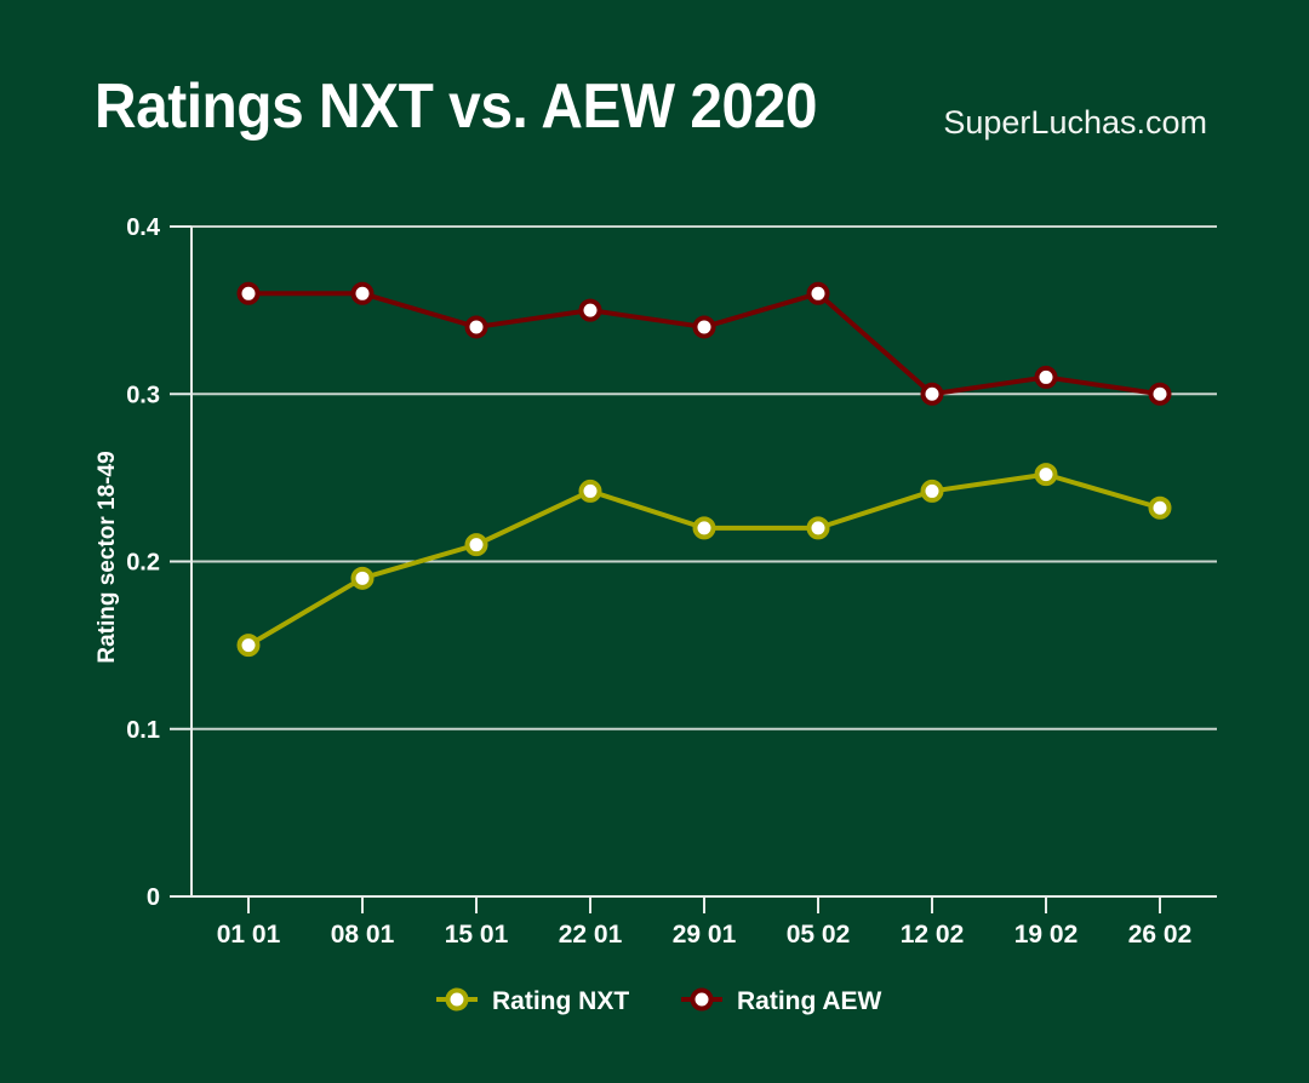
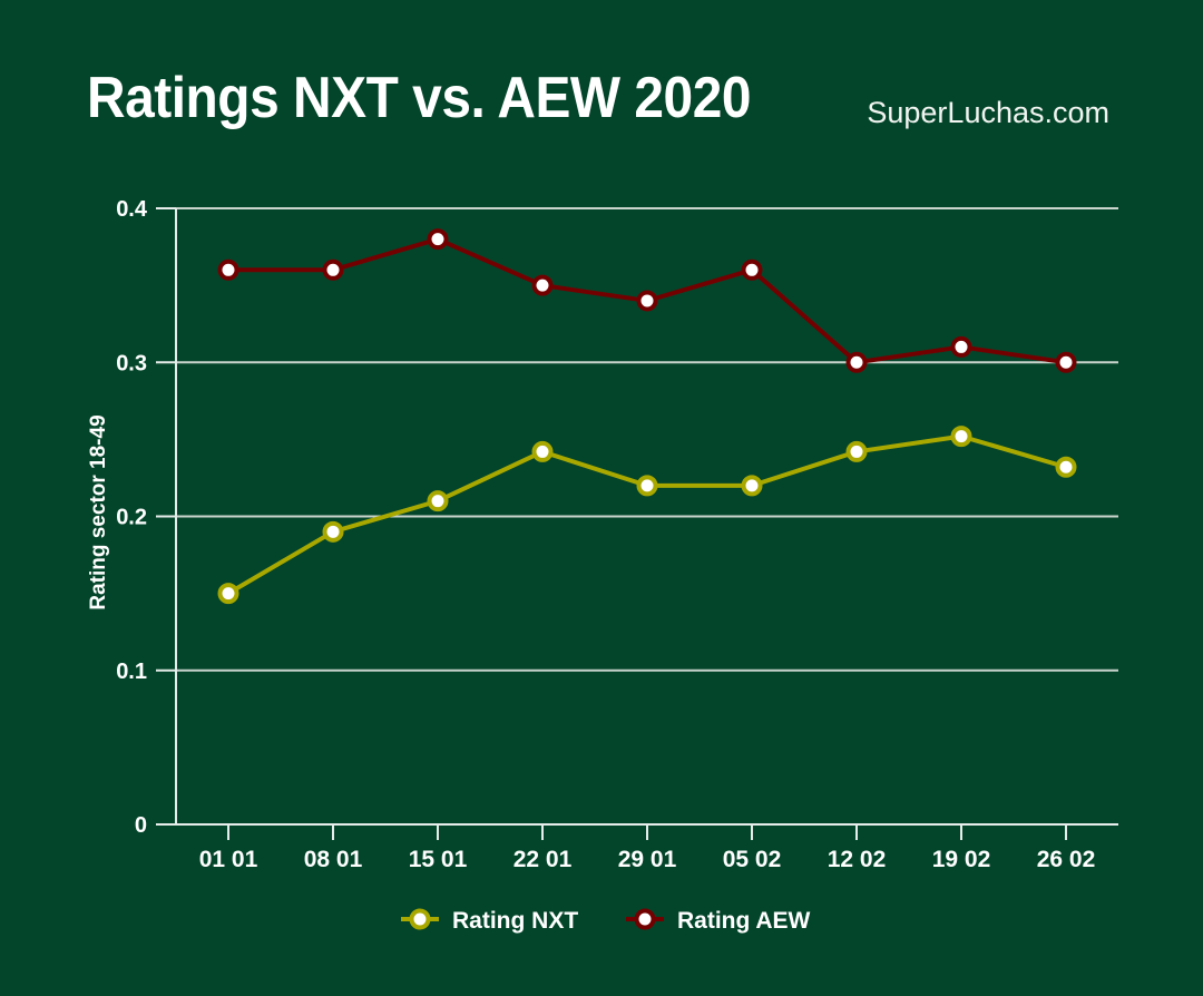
Rating AEW/15 01: 0.34 -> 0.38
